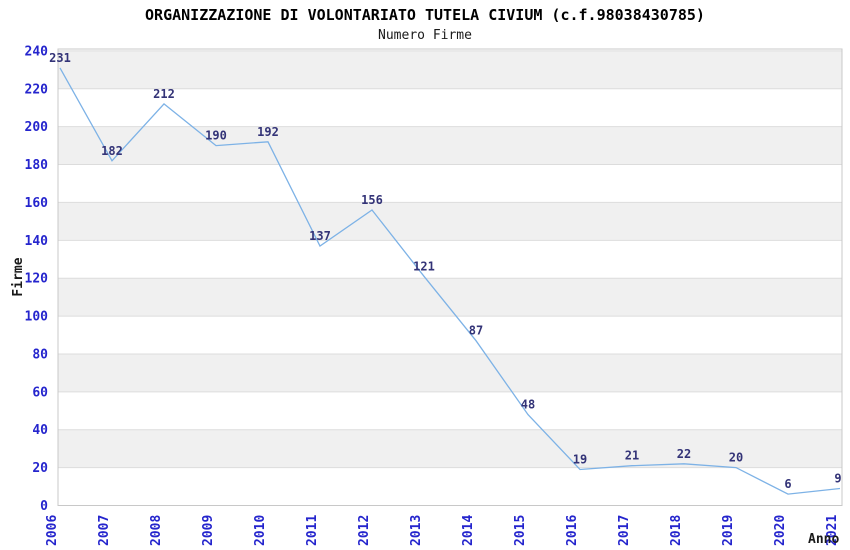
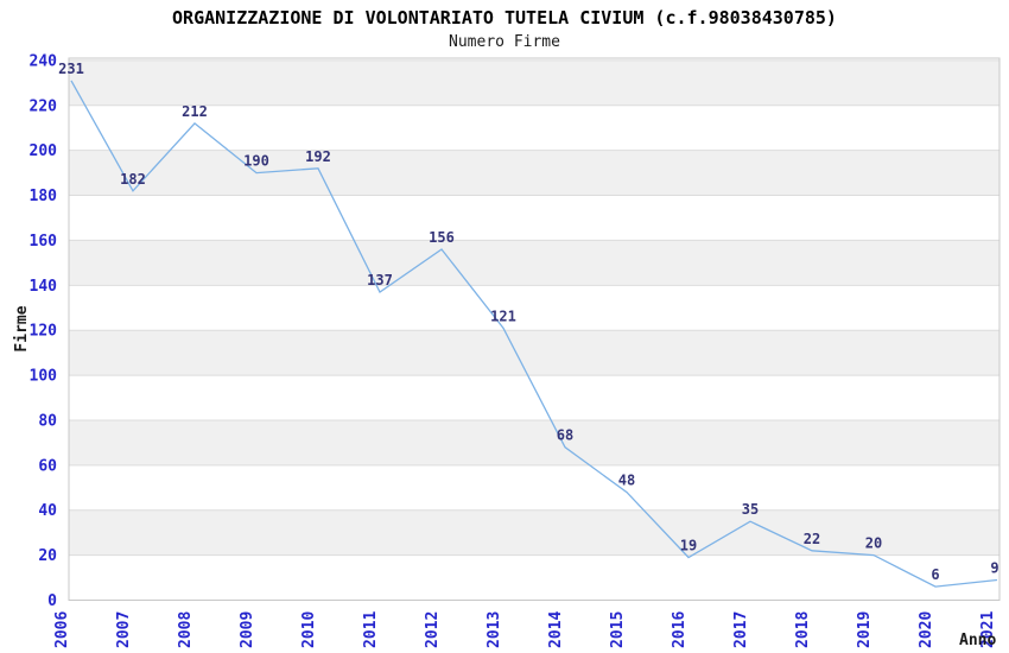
2014: 87 -> 68
2017: 21 -> 35
